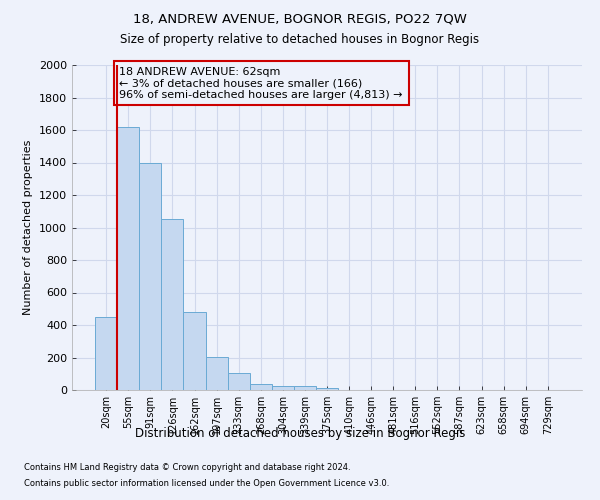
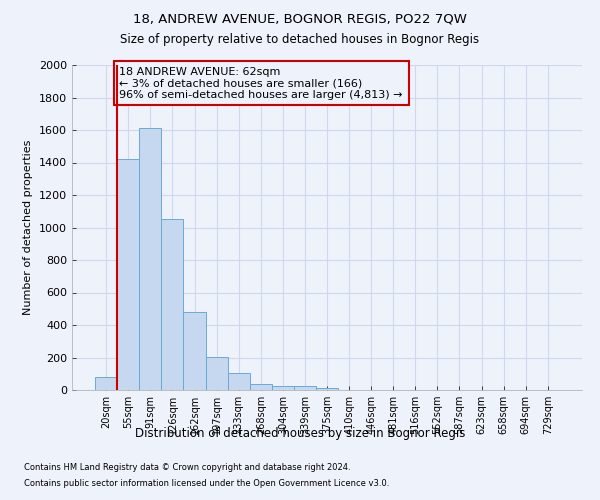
20sqm: 450 -> 80
55sqm: 1620 -> 1420
91sqm: 1400 -> 1610
